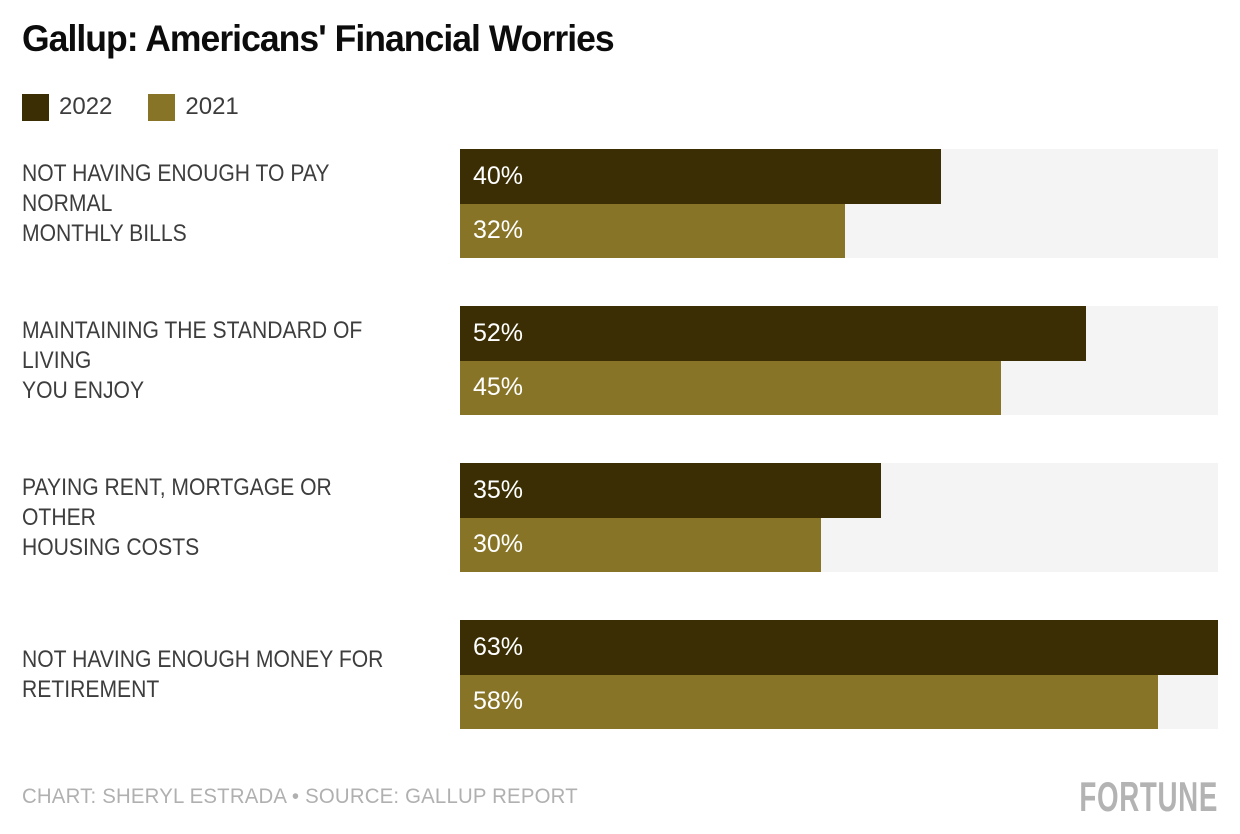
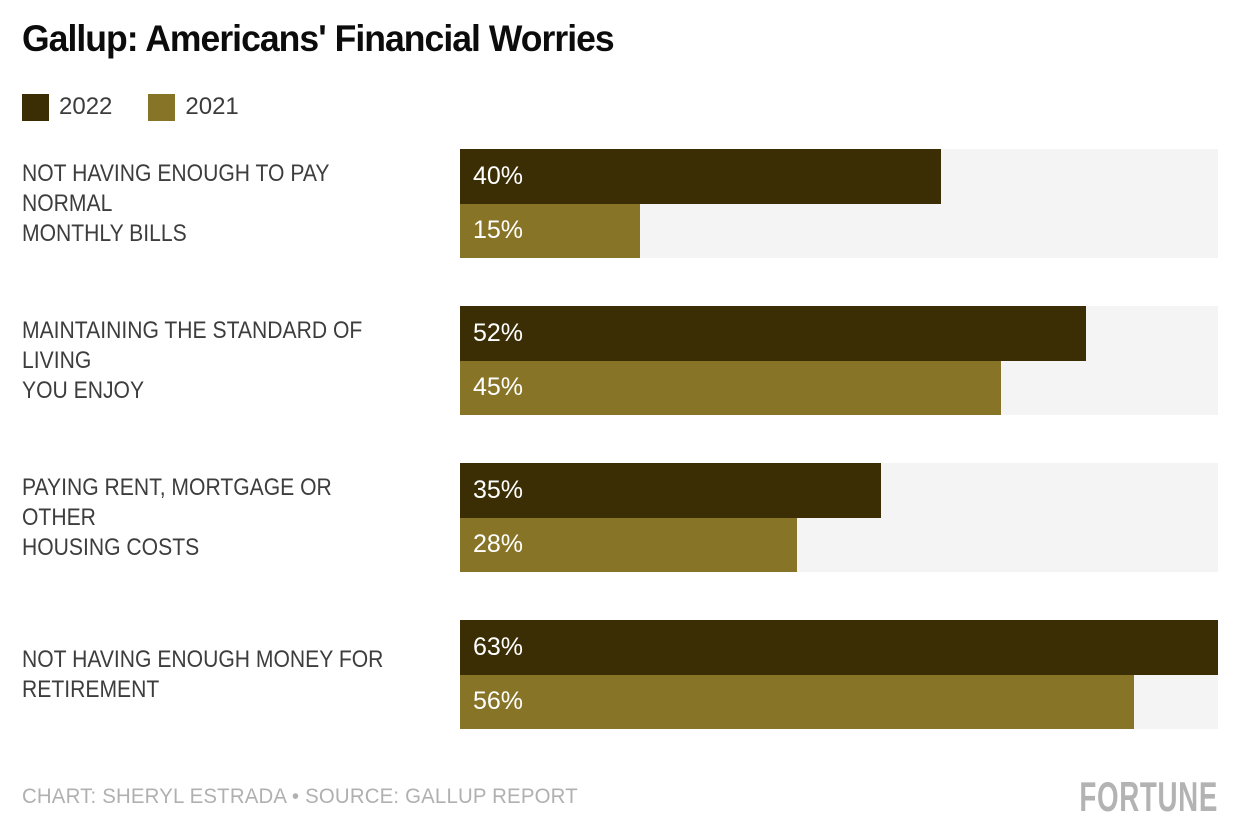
2021/NOT HAVING ENOUGH TO PAY NORMAL MONTHLY BILLS: 32% -> 15%
2021/PAYING RENT, MORTGAGE OR OTHER HOUSING COSTS: 30% -> 28%
2021/NOT HAVING ENOUGH MONEY FOR RETIREMENT: 58% -> 56%
